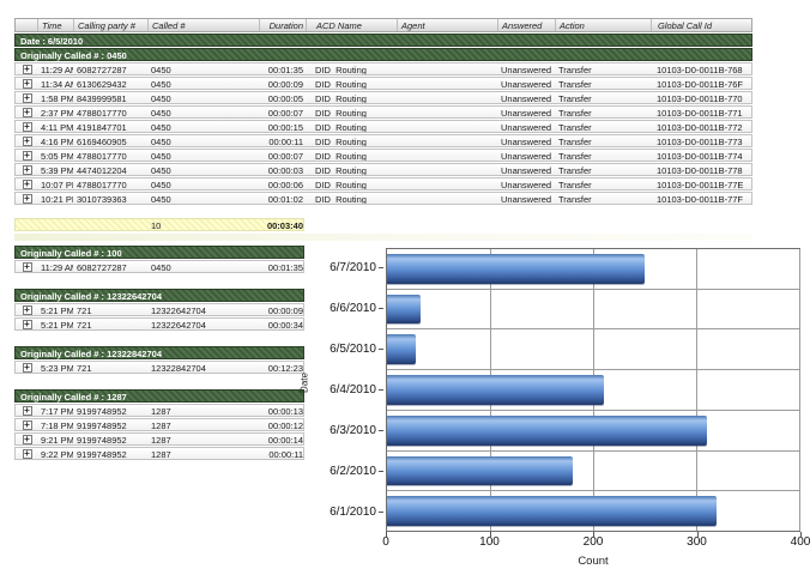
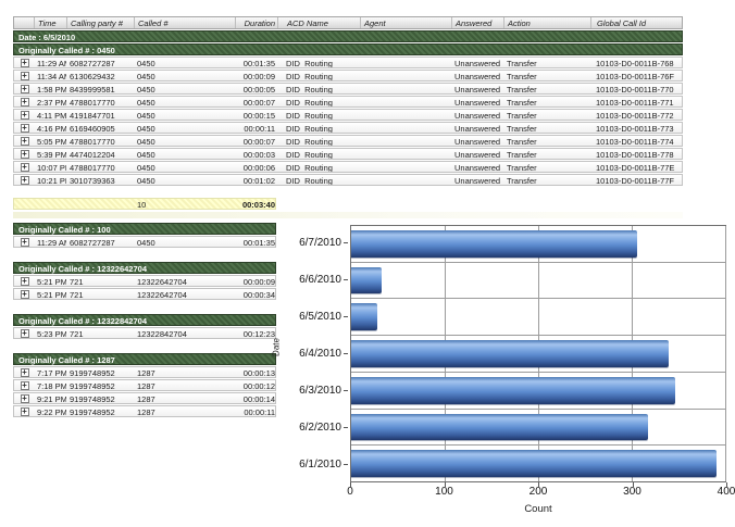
6/7/2010: 250 -> 310
6/4/2010: 210 -> 340
6/3/2010: 310 -> 350
6/2/2010: 180 -> 320
6/1/2010: 320 -> 390
